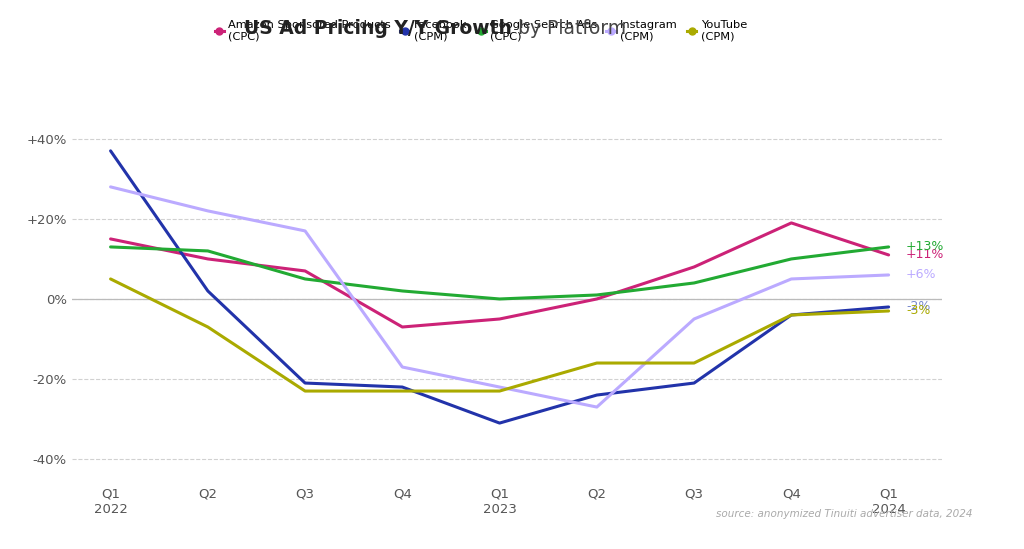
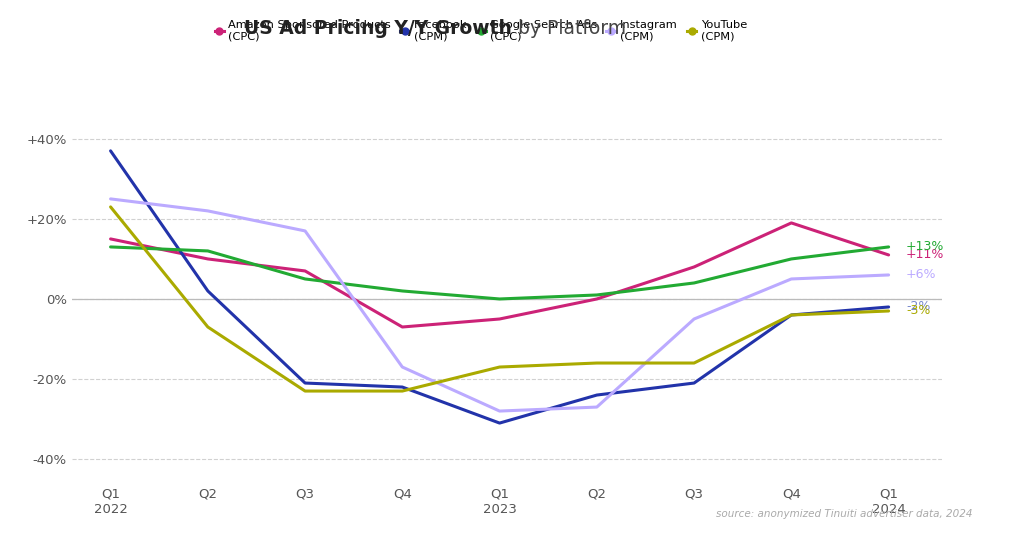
Instagram (CPM)/Q1 2022: 28% -> 25%
YouTube (CPM)/Q1 2022: 5% -> 23%
Instagram (CPM)/Q1 2023: -22% -> -28%
YouTube (CPM)/Q1 2023: -23% -> -17%
